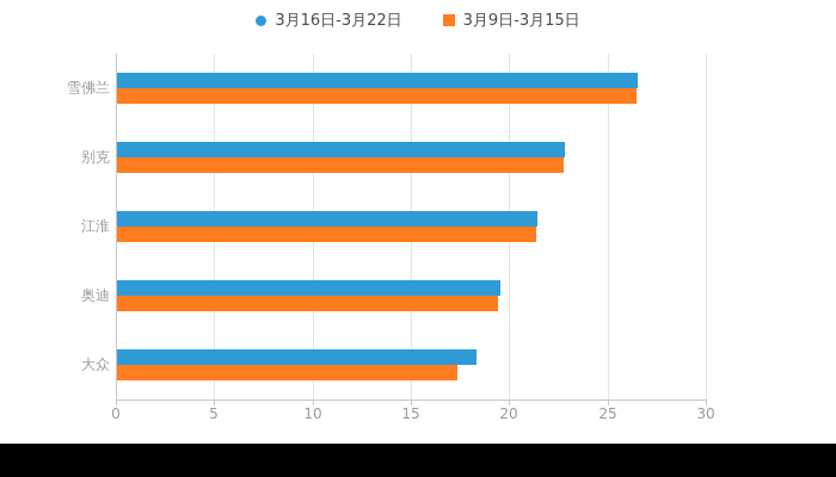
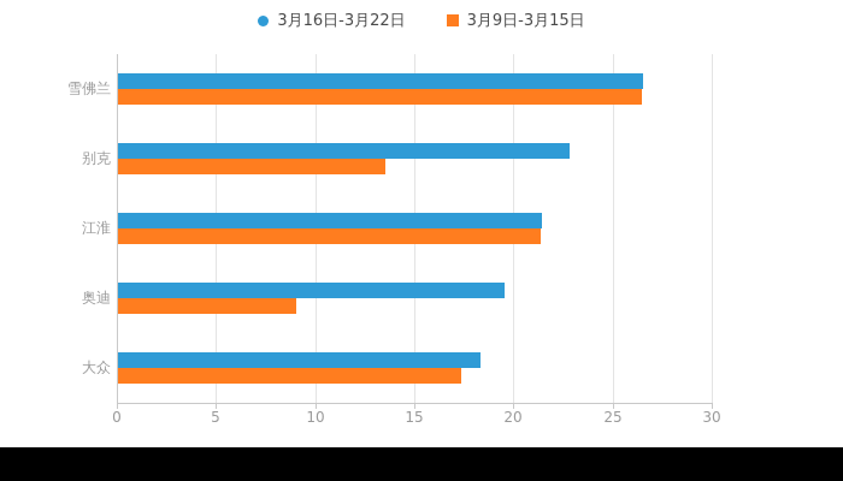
3月9日-3月15日/别克: 22.7 -> 13.5
3月9日-3月15日/奥迪: 19.4 -> 9.0
